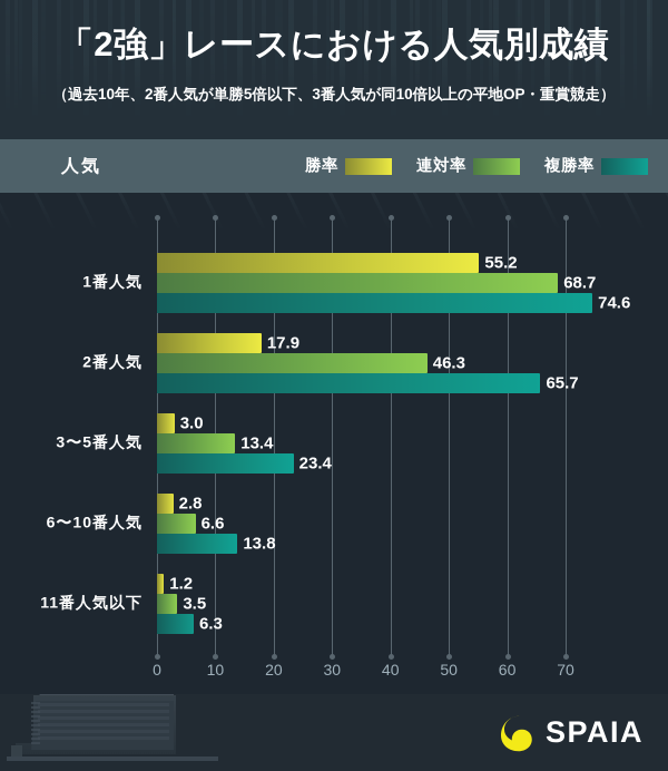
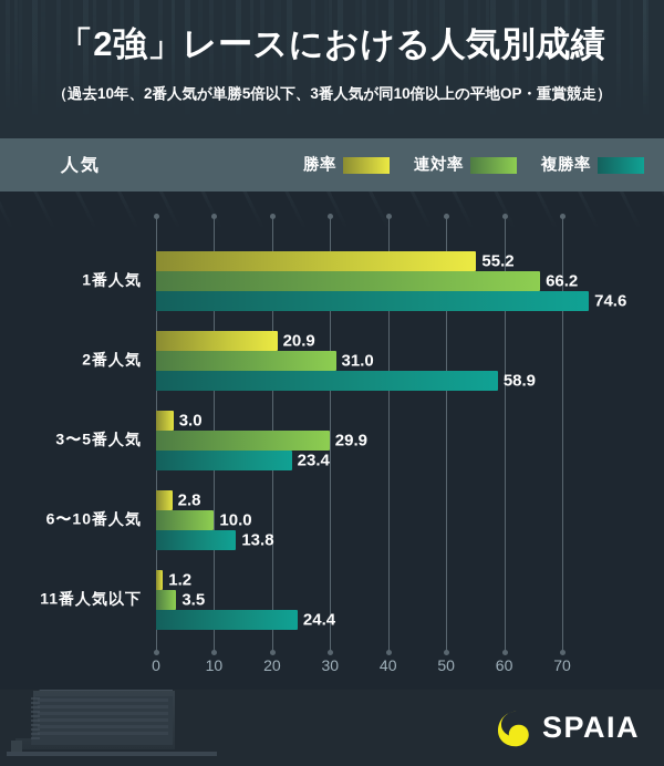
連対率/1番人気: 68.7 -> 66.2
勝率/2番人気: 17.9 -> 20.9
連対率/2番人気: 46.3 -> 31.0
複勝率/2番人気: 65.7 -> 58.9
連対率/3〜5番人気: 13.4 -> 29.9
連対率/6〜10番人気: 6.6 -> 10.0
複勝率/11番人気以下: 6.3 -> 24.4
